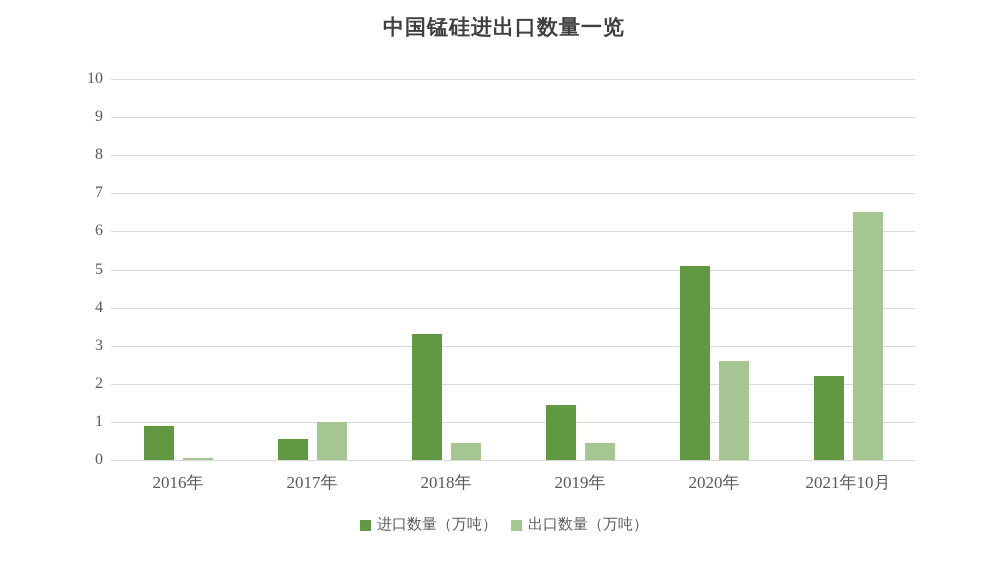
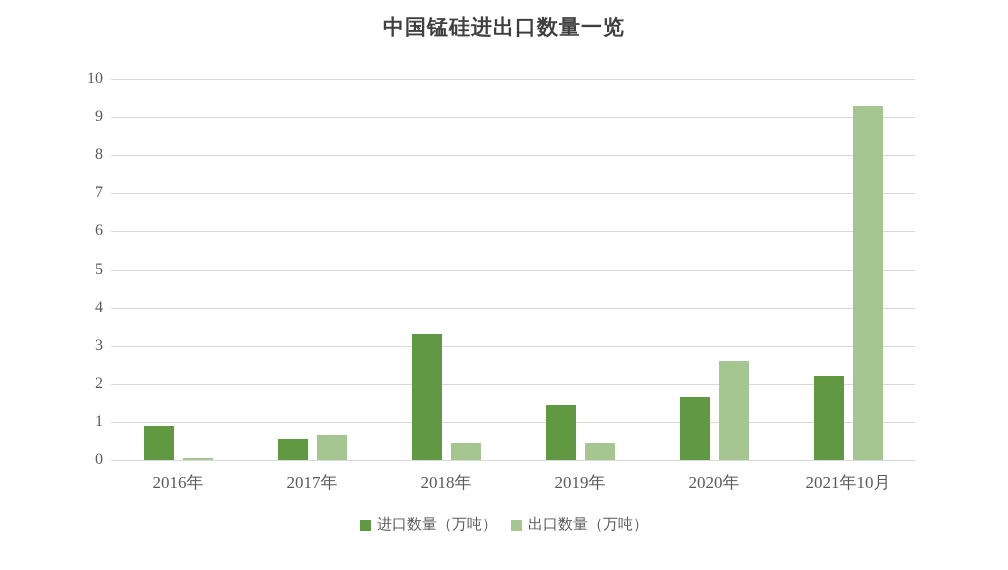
出口数量（万吨）/2017年: 1.0 -> 0.7
进口数量（万吨）/2020年: 5.1 -> 1.6
出口数量（万吨）/2021年10月: 6.5 -> 9.3
